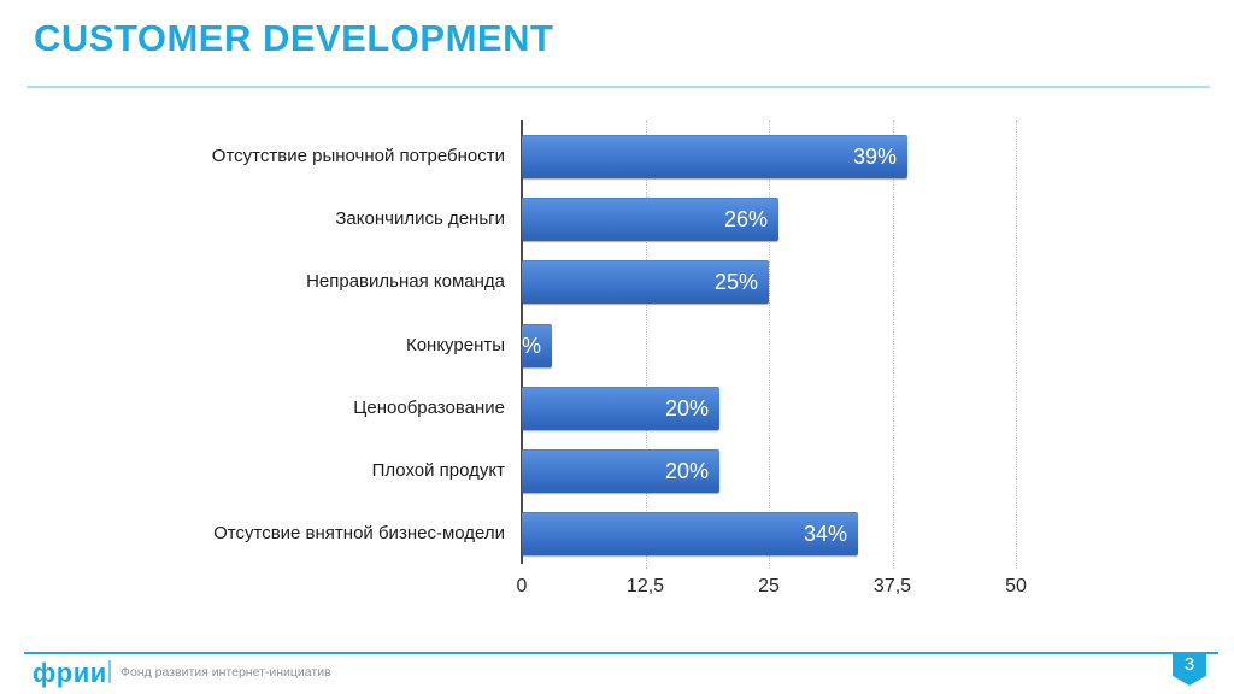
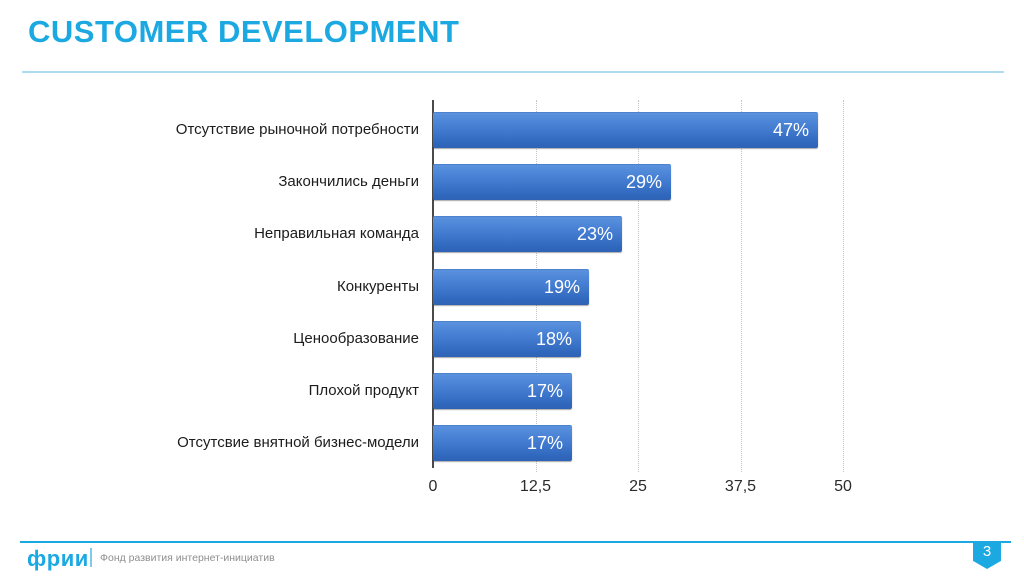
Отсутствие рыночной потребности: 39% -> 47%
Закончились деньги: 26% -> 29%
Неправильная команда: 25% -> 23%
Конкуренты: 3% -> 19%
Ценообразование: 20% -> 18%
Плохой продукт: 20% -> 17%
Отсутсвие внятной бизнес-модели: 34% -> 17%
